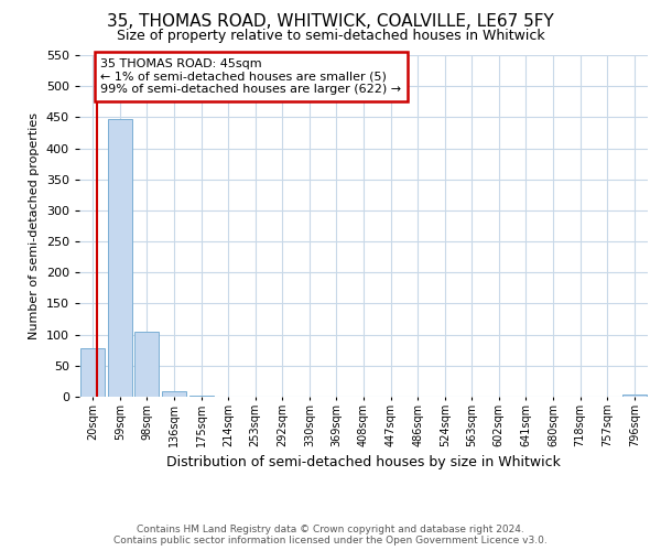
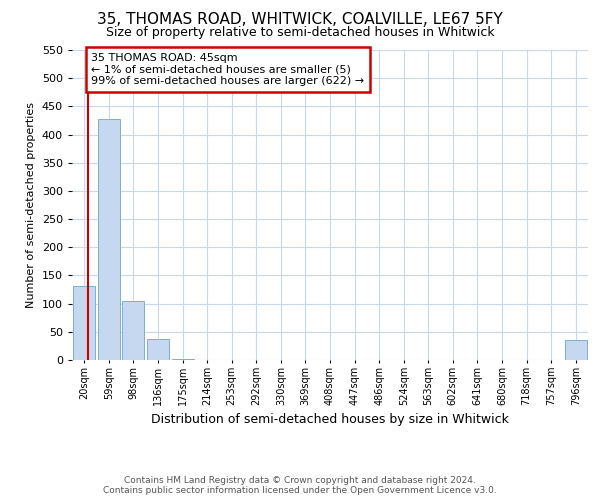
20sqm: 78 -> 132
59sqm: 447 -> 428
136sqm: 8 -> 38
796sqm: 3 -> 36
